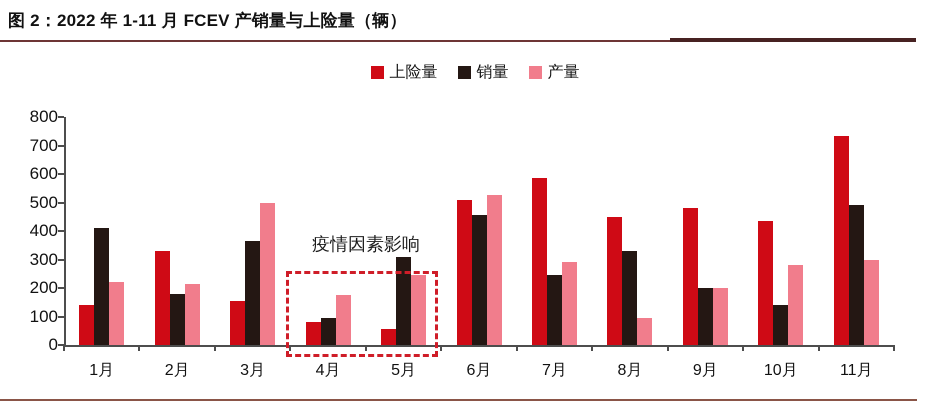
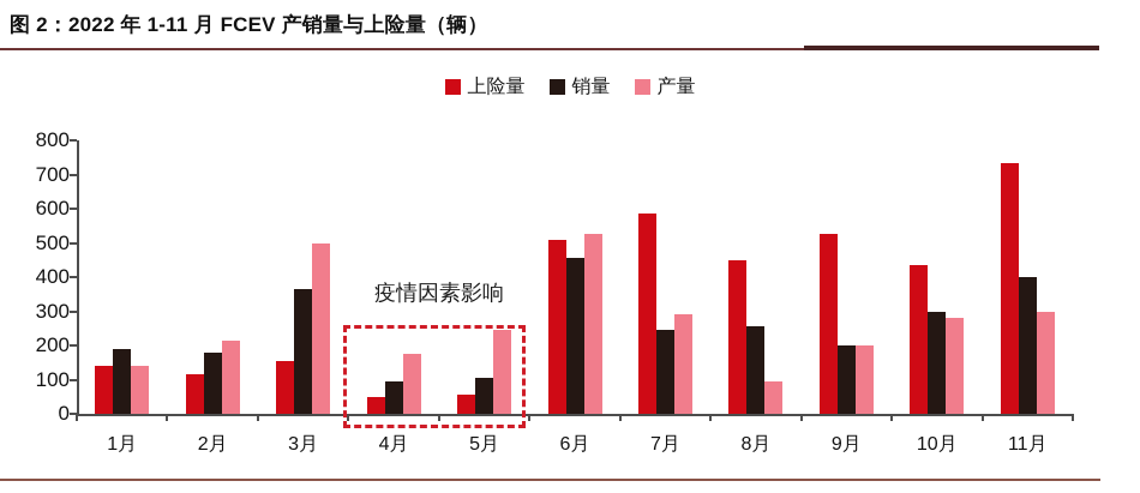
销量/1月: 410 -> 190
产量/1月: 220 -> 140
上险量/2月: 330 -> 120
上险量/4月: 80 -> 50
销量/5月: 310 -> 100
销量/8月: 330 -> 260
上险量/9月: 480 -> 520
销量/10月: 140 -> 300
销量/11月: 490 -> 400
